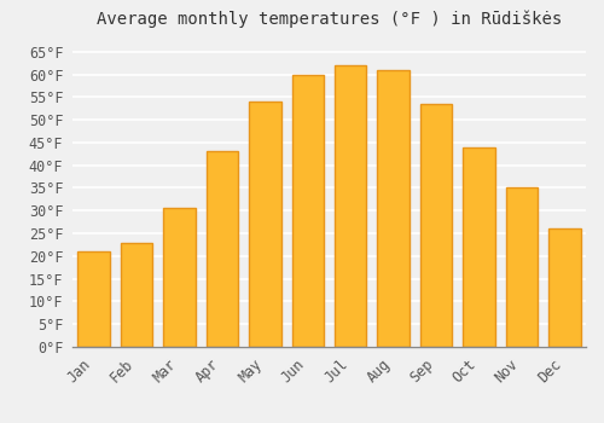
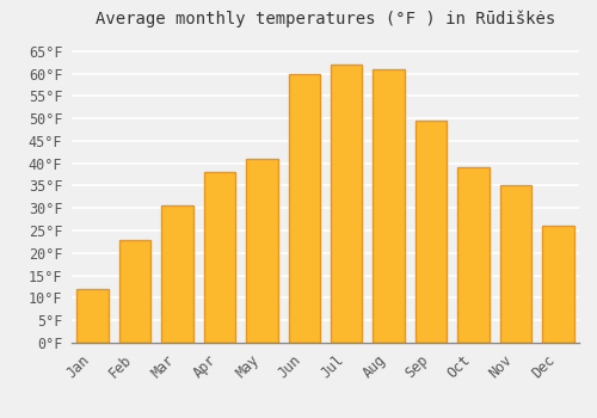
Jan: 21.0°F -> 12.0°F
Apr: 43.0°F -> 38.0°F
May: 54.0°F -> 41.0°F
Sep: 53.5°F -> 49.5°F
Oct: 44.0°F -> 39.0°F
